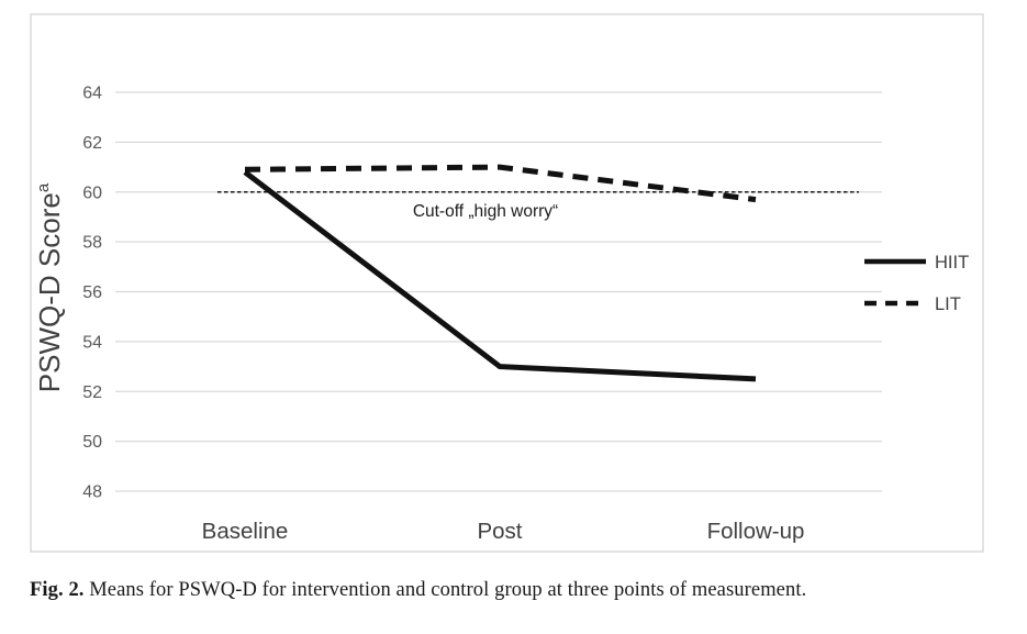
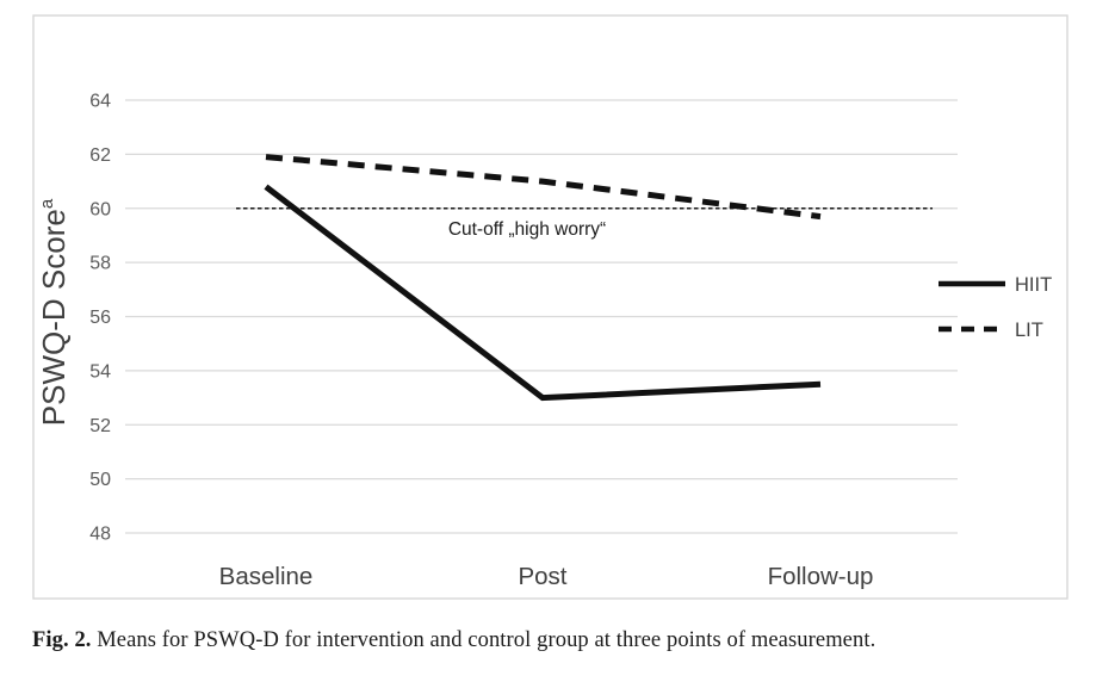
LIT/Baseline: 60.9 -> 61.9
HIIT/Follow-up: 52.5 -> 53.5
